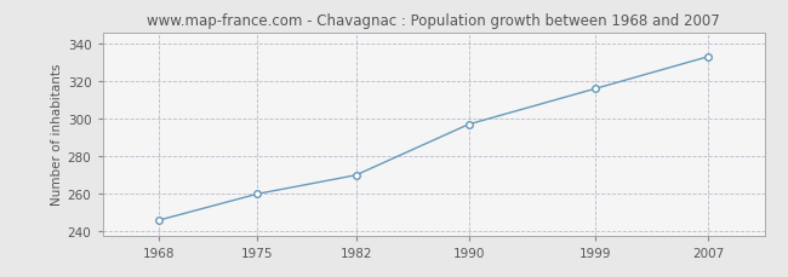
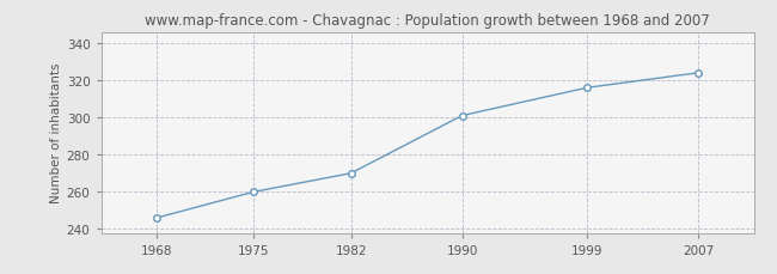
1990: 297 -> 301
2007: 333 -> 324
